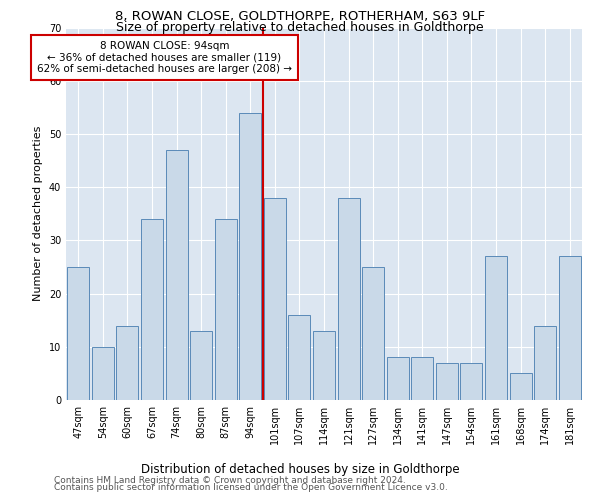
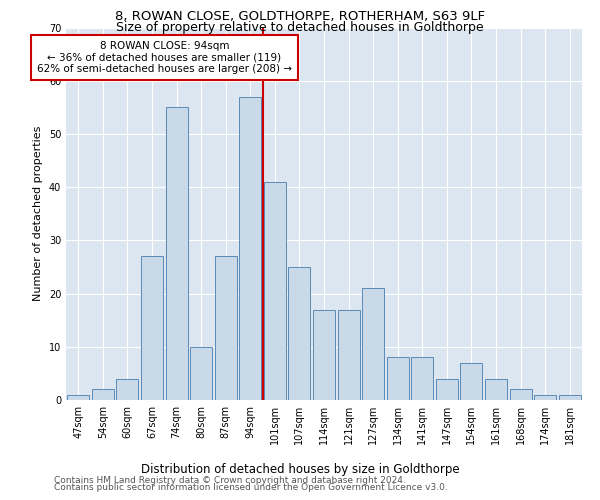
47sqm: 25 -> 1
54sqm: 10 -> 2
60sqm: 14 -> 4
67sqm: 34 -> 27
74sqm: 47 -> 55
80sqm: 13 -> 10
87sqm: 34 -> 27
94sqm: 54 -> 57
101sqm: 38 -> 41
107sqm: 16 -> 25
114sqm: 13 -> 17
121sqm: 38 -> 17
127sqm: 25 -> 21
147sqm: 7 -> 4
161sqm: 27 -> 4
168sqm: 5 -> 2
174sqm: 14 -> 1
181sqm: 27 -> 1
